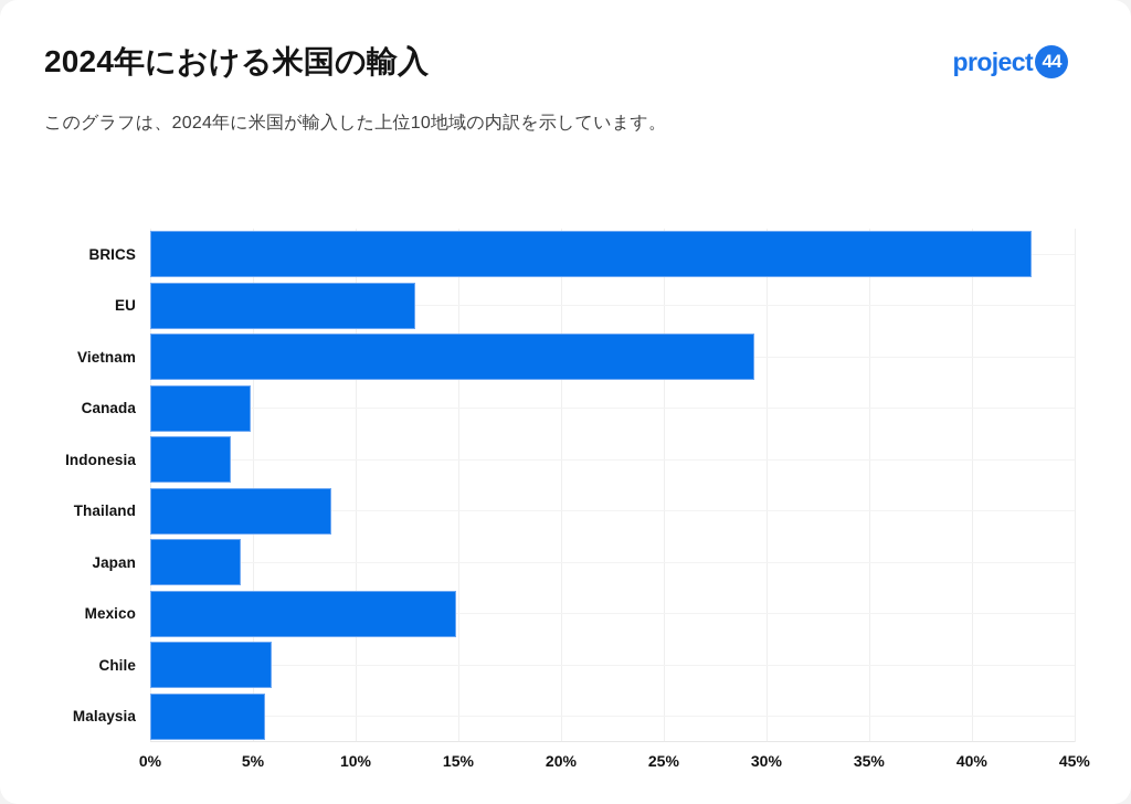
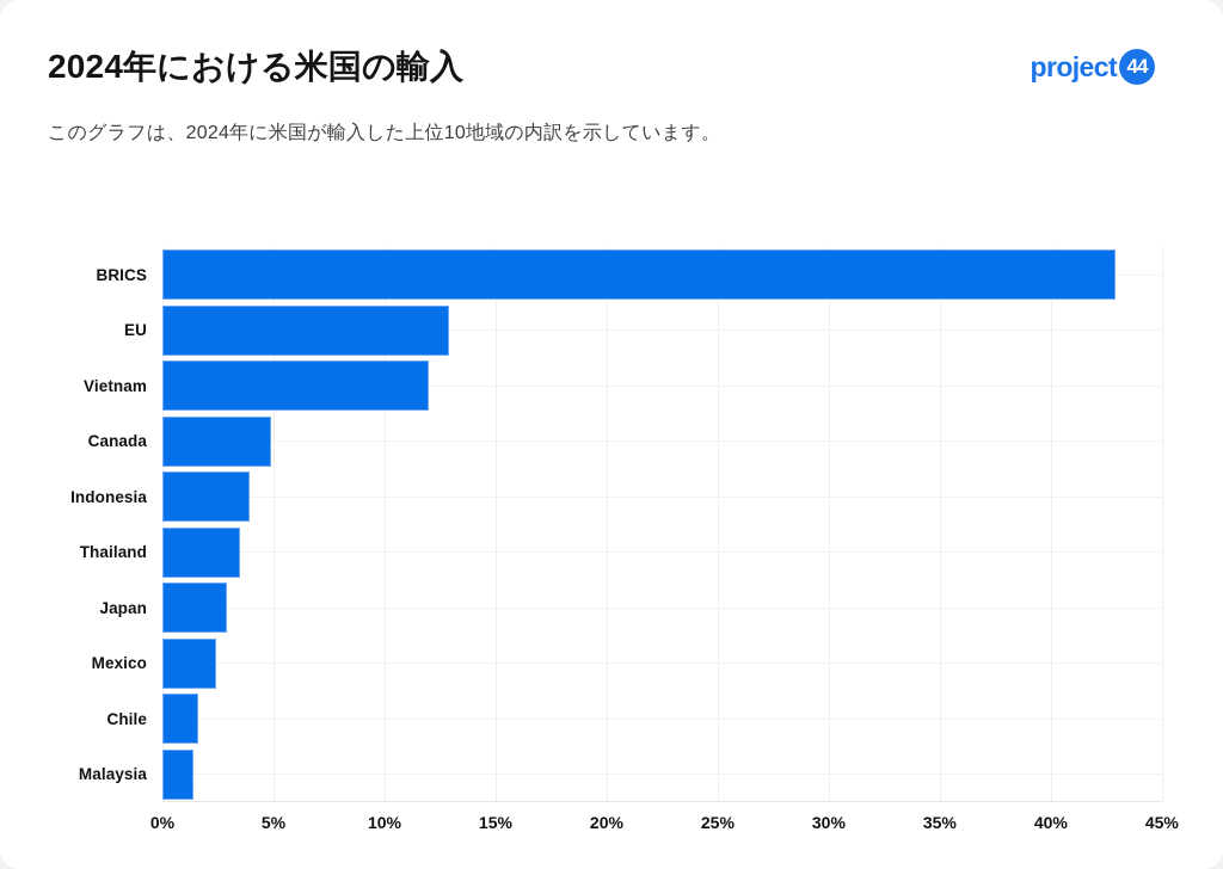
Vietnam: 29.4% -> 12.0%
Thailand: 8.8% -> 3.5%
Japan: 4.4% -> 2.9%
Mexico: 14.9% -> 2.4%
Chile: 5.9% -> 1.6%
Malaysia: 5.6% -> 1.4%
